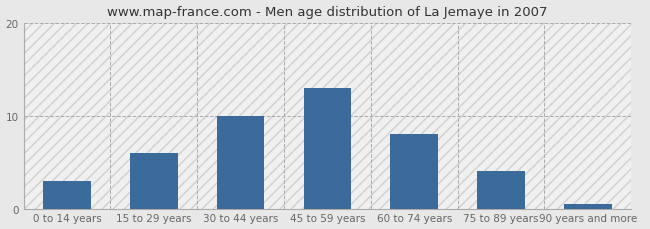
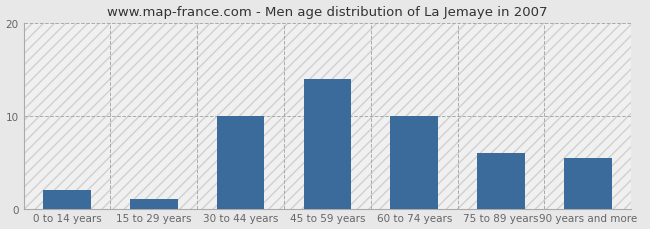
0 to 14 years: 3.0 -> 2.0
15 to 29 years: 6.0 -> 1.0
45 to 59 years: 13.0 -> 14.0
60 to 74 years: 8.0 -> 10.0
75 to 89 years: 4.0 -> 6.0
90 years and more: 0.5 -> 5.4
